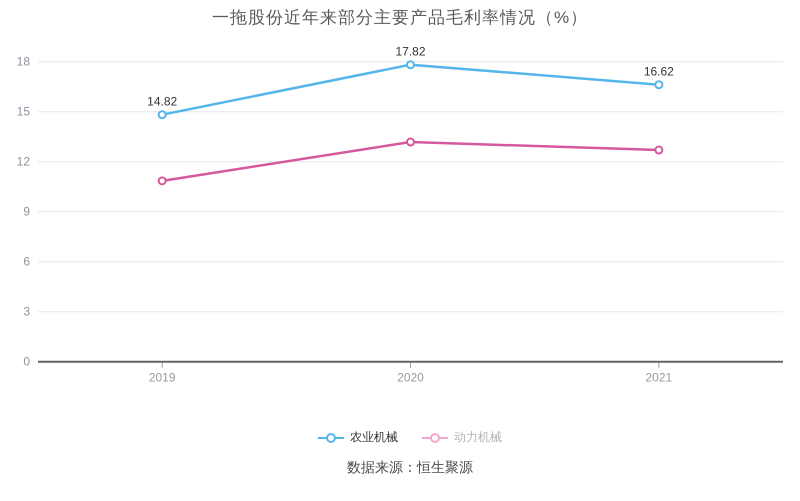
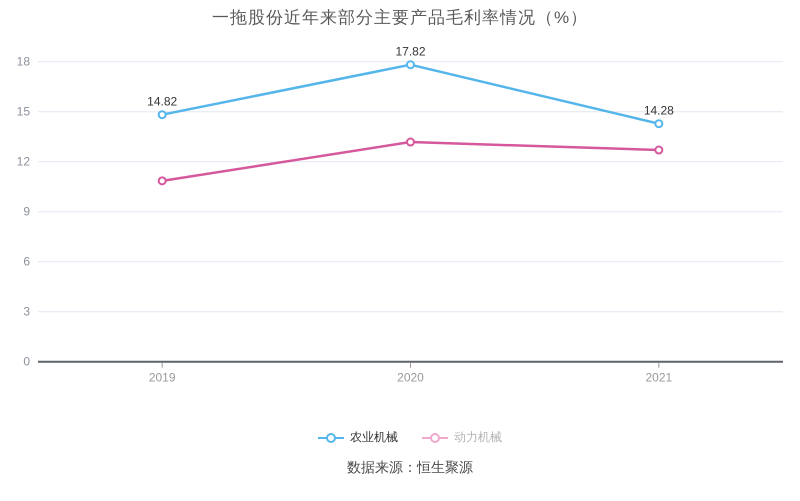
农业机械/2021: 16.62 -> 14.28
